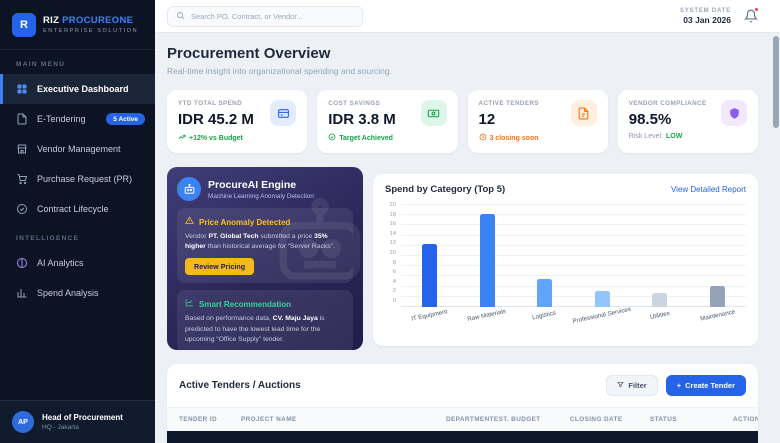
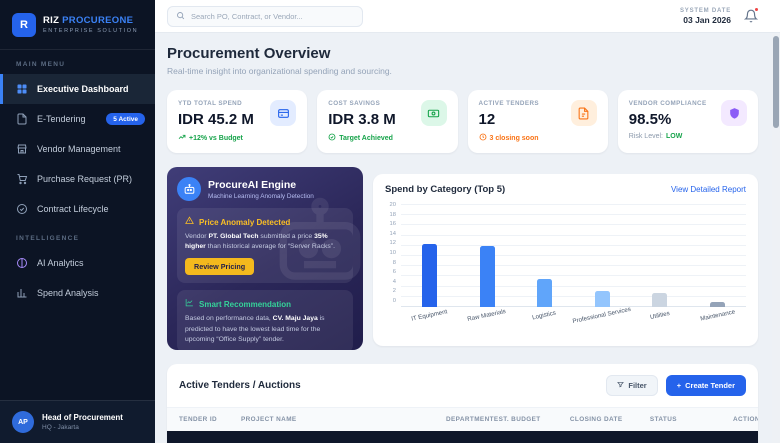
Raw Materials: 18 -> 12
Maintenance: 4 -> 1
